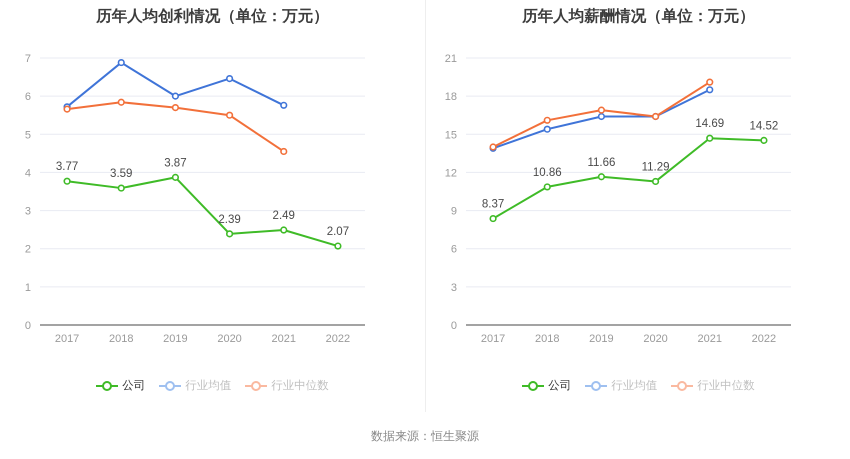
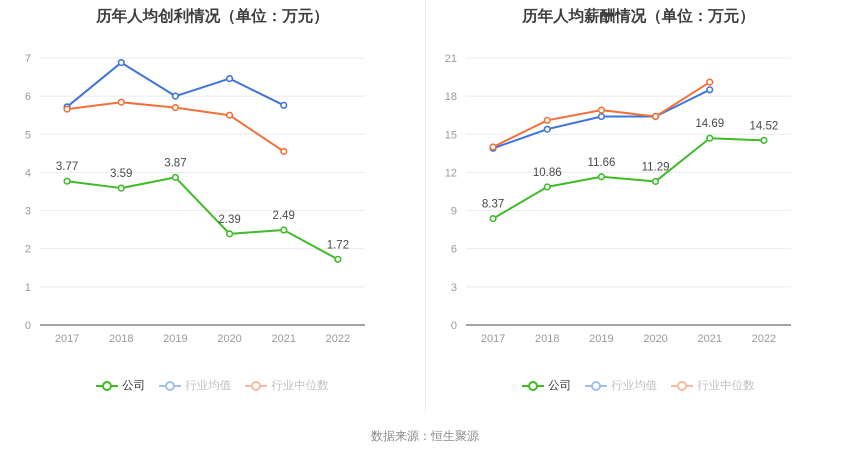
历年人均创利情况（单位：万元）/公司/2022: 2.07 -> 1.72
